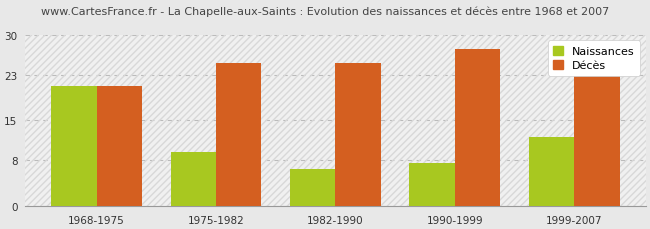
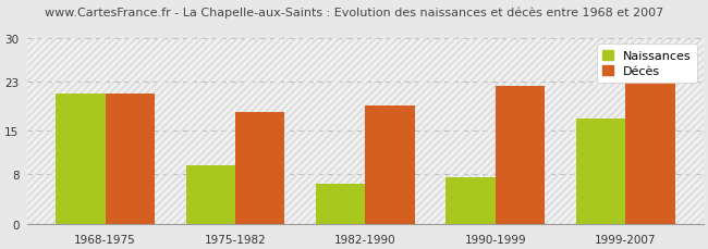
Décès/1975-1982: 25.0 -> 18.0
Décès/1982-1990: 25.0 -> 19.0
Décès/1990-1999: 27.5 -> 22.2
Naissances/1999-2007: 12.0 -> 17.0
